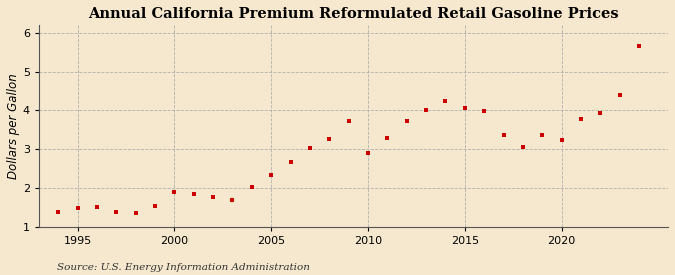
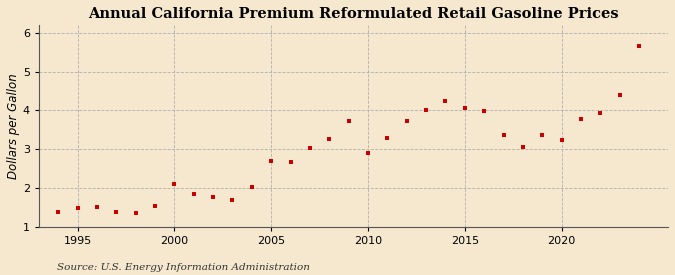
2000: 1.90 -> 2.10
2005: 2.34 -> 2.70
